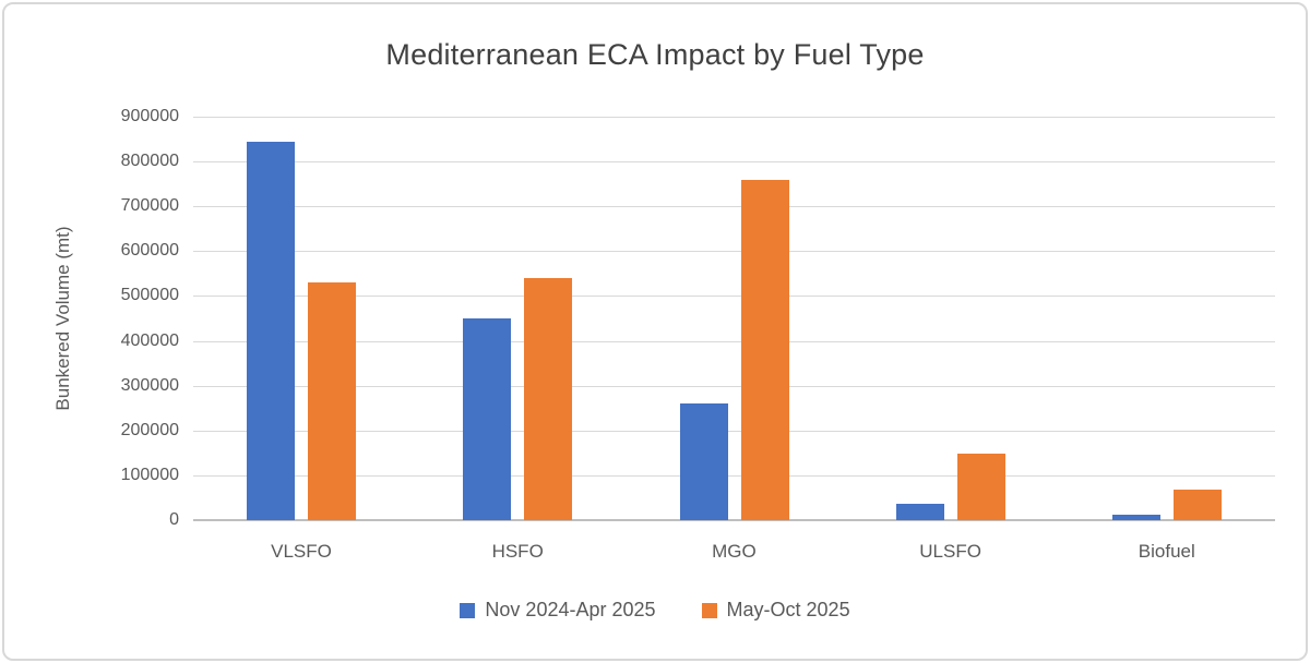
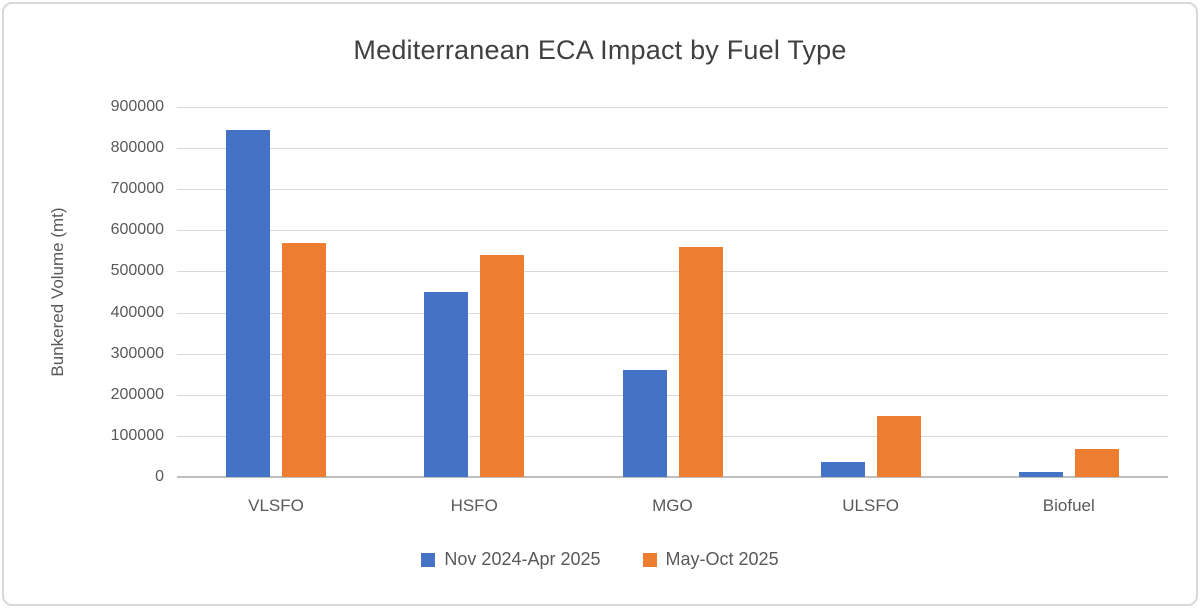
May-Oct 2025/VLSFO: 530000 -> 570000
May-Oct 2025/MGO: 760000 -> 560000
